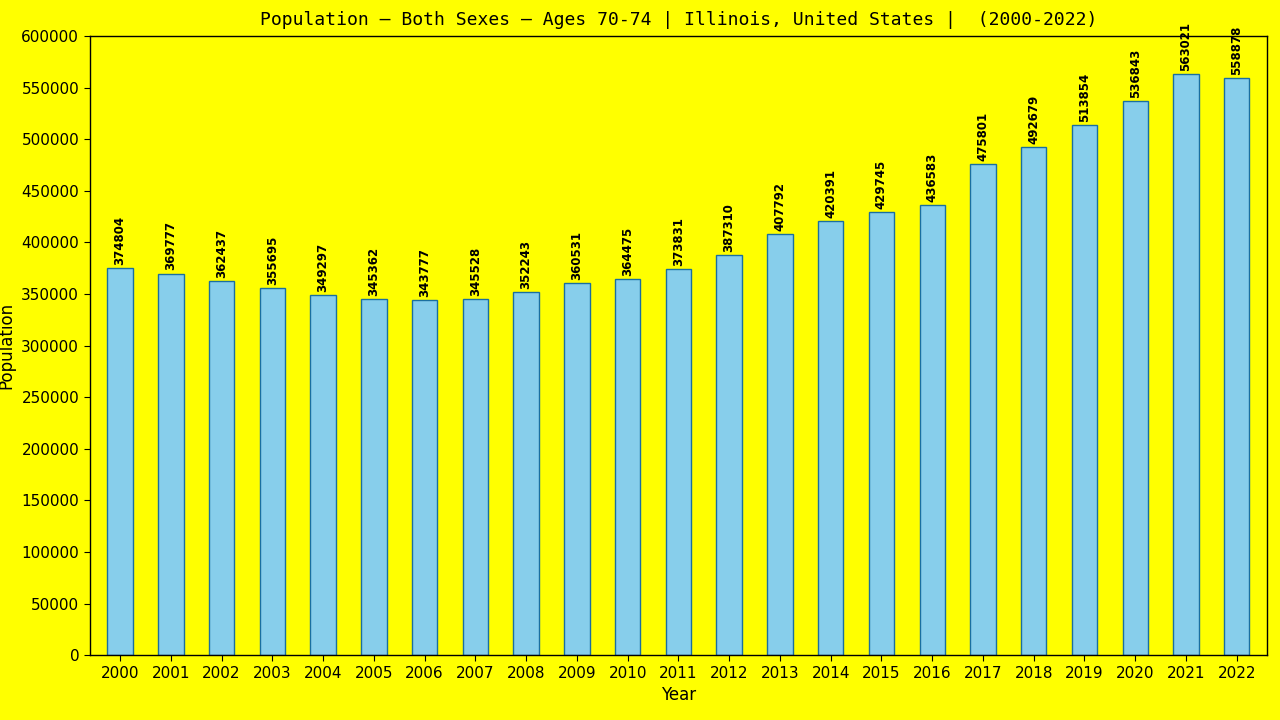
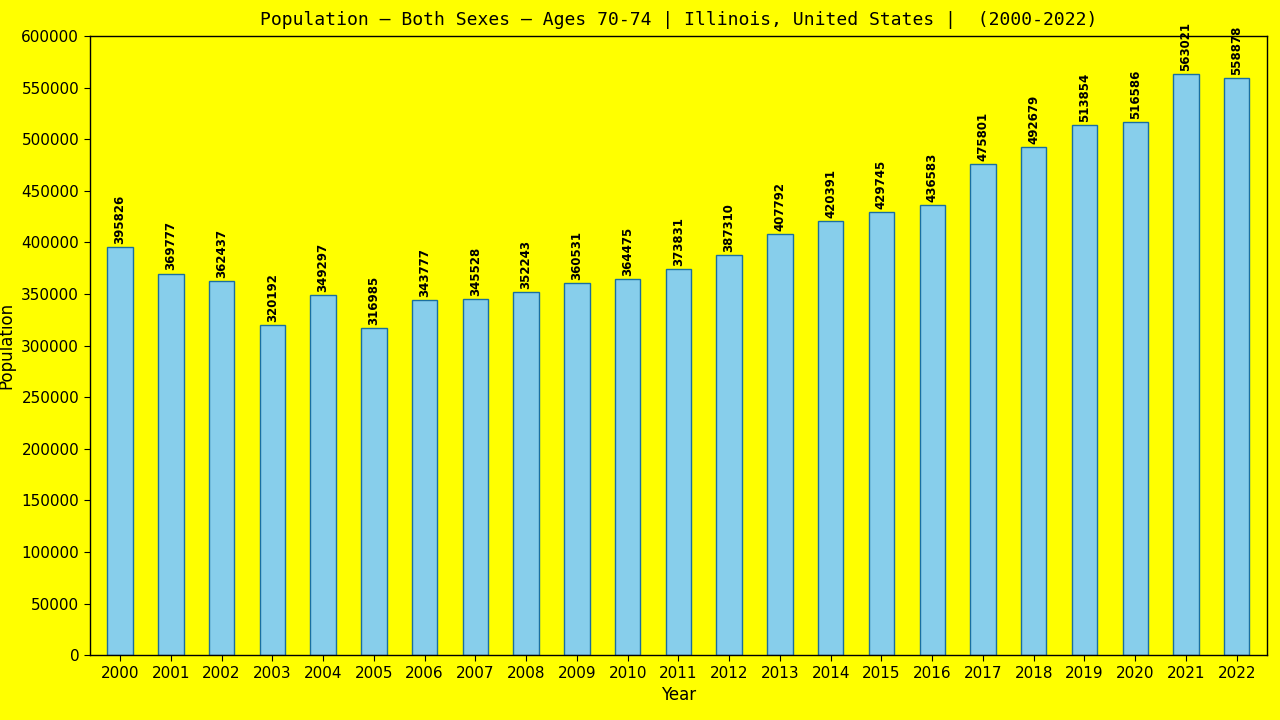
2000: 374804 -> 395826
2003: 355695 -> 320192
2005: 345362 -> 316985
2020: 536843 -> 516586
